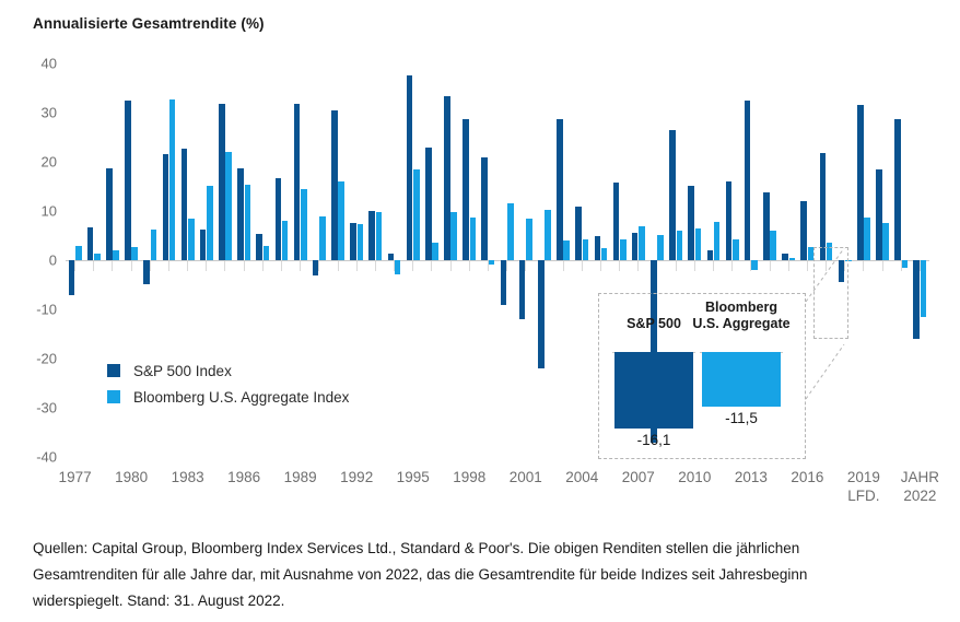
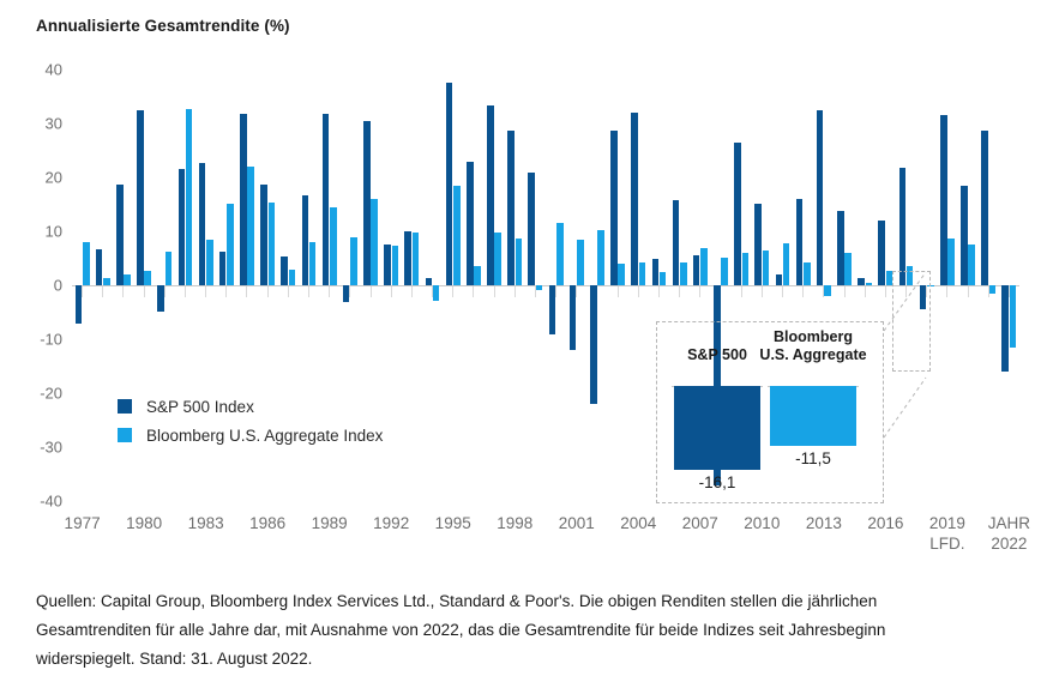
Bloomberg U.S. Aggregate Index/1977: 3 -> 8
S&P 500 Index/2004: 11 -> 32
